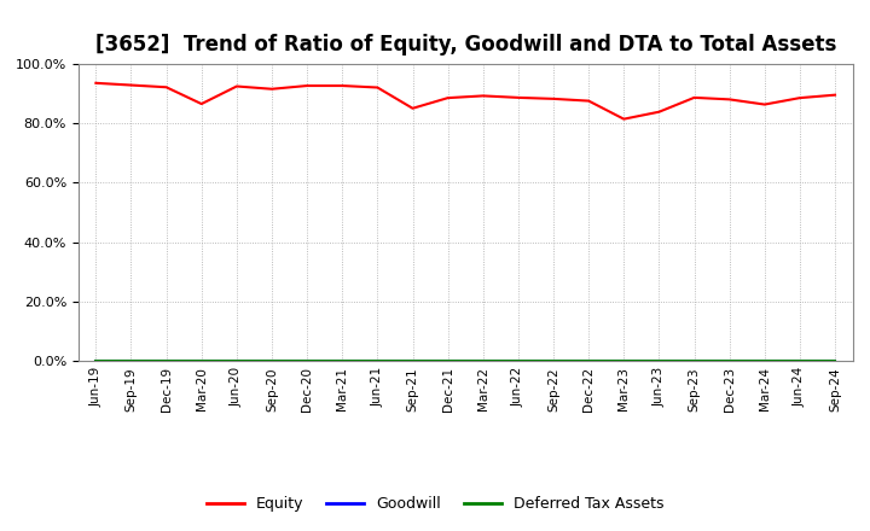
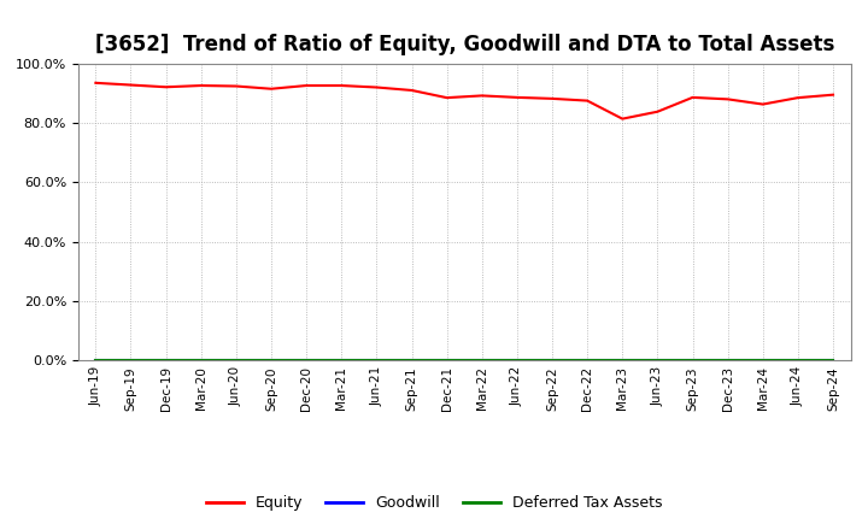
Equity/Mar-20: 86.5% -> 92.6%
Equity/Sep-21: 85.0% -> 91.0%
